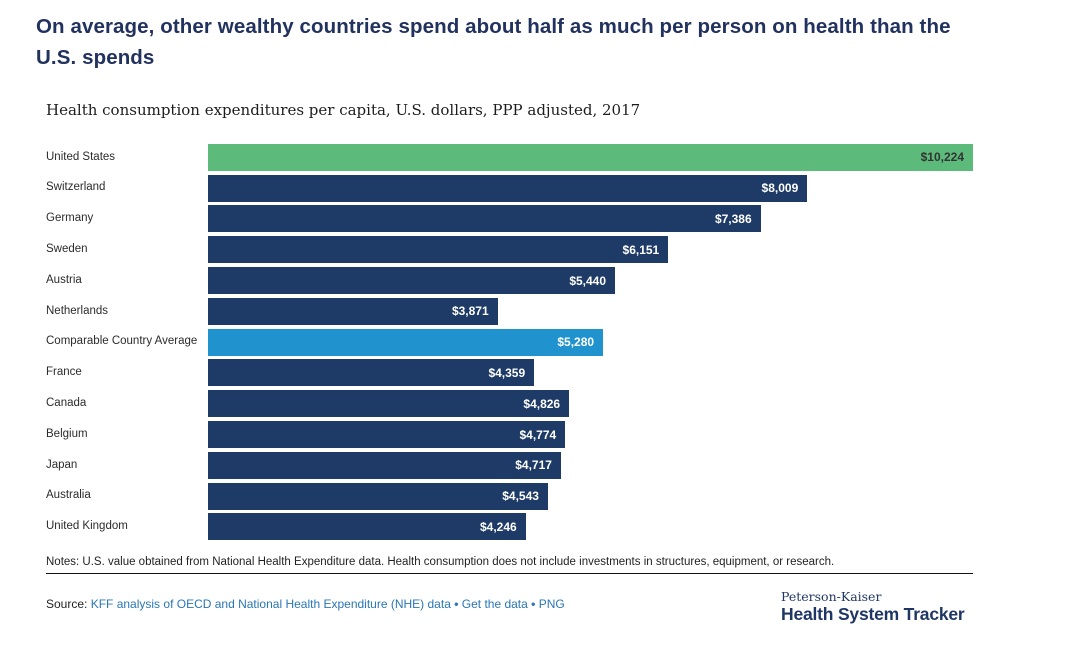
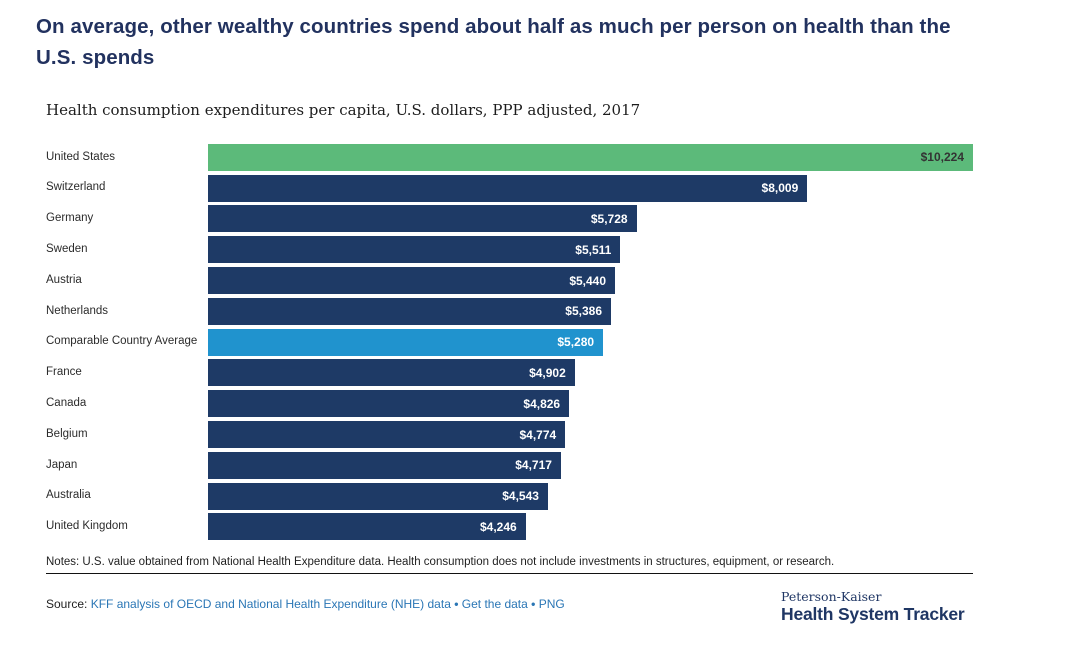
Germany: $7,386 -> $5,728
Sweden: $6,151 -> $5,511
Netherlands: $3,871 -> $5,386
France: $4,359 -> $4,902
